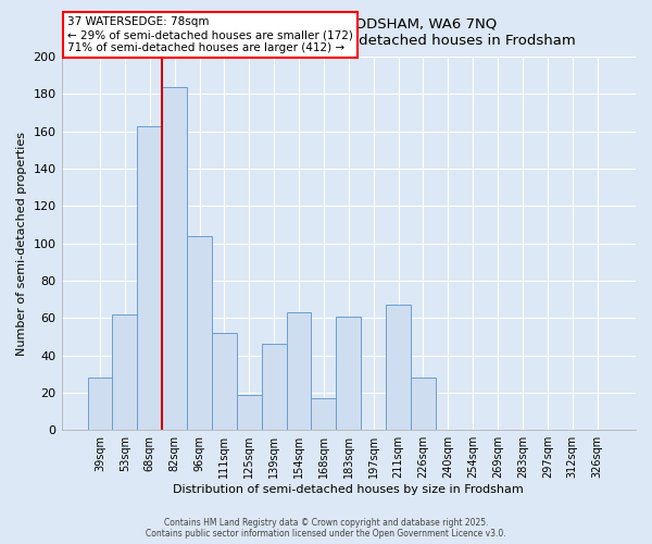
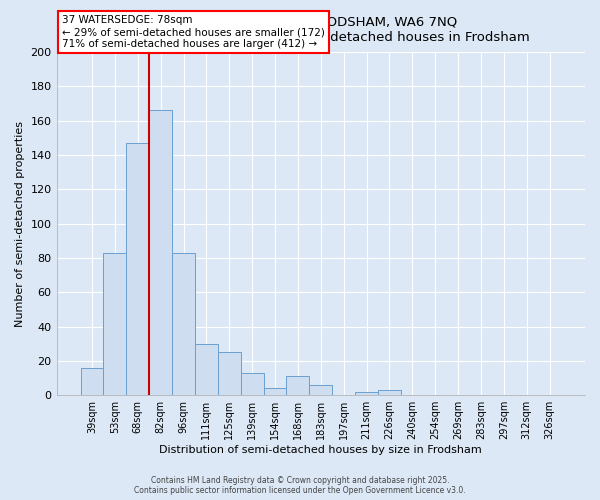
39sqm: 28 -> 16
53sqm: 62 -> 83
68sqm: 163 -> 147
82sqm: 184 -> 166
96sqm: 104 -> 83
111sqm: 52 -> 30
125sqm: 19 -> 25
139sqm: 46 -> 13
154sqm: 63 -> 4
168sqm: 17 -> 11
183sqm: 61 -> 6
211sqm: 67 -> 2
226sqm: 28 -> 3
